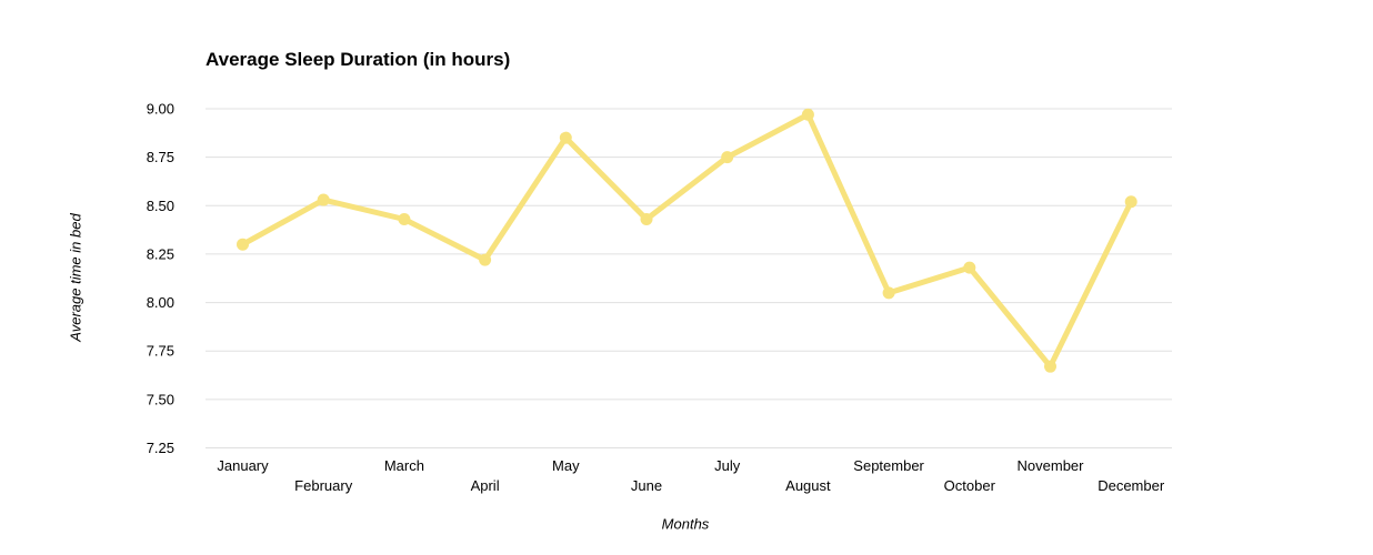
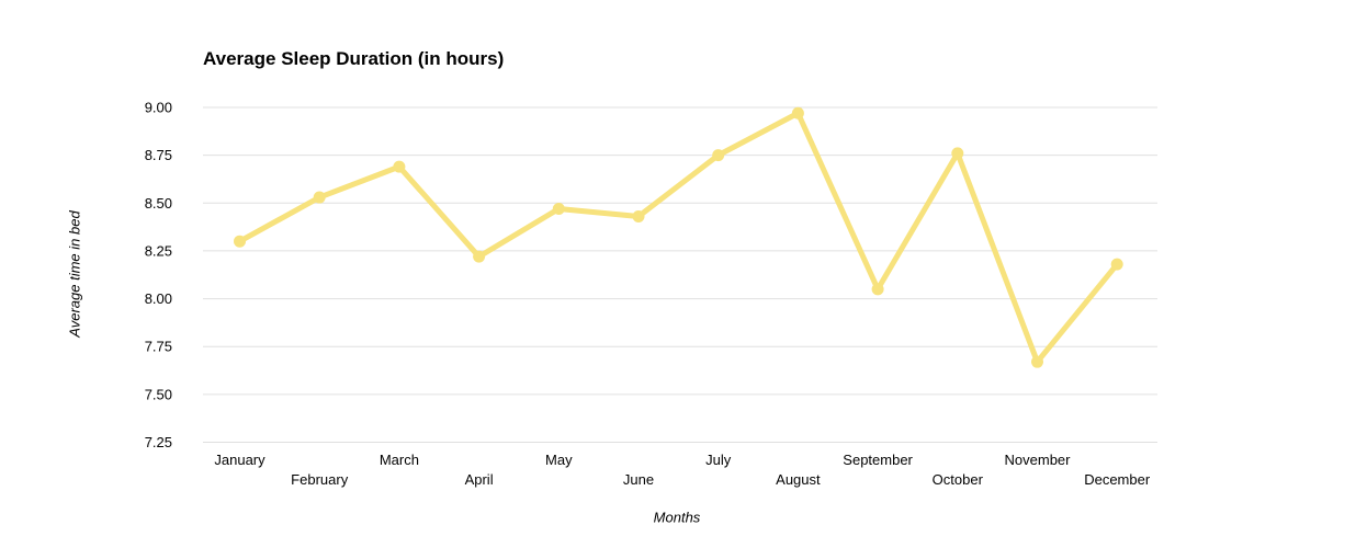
March: 8.43 -> 8.69
May: 8.85 -> 8.47
October: 8.18 -> 8.76
December: 8.52 -> 8.18
